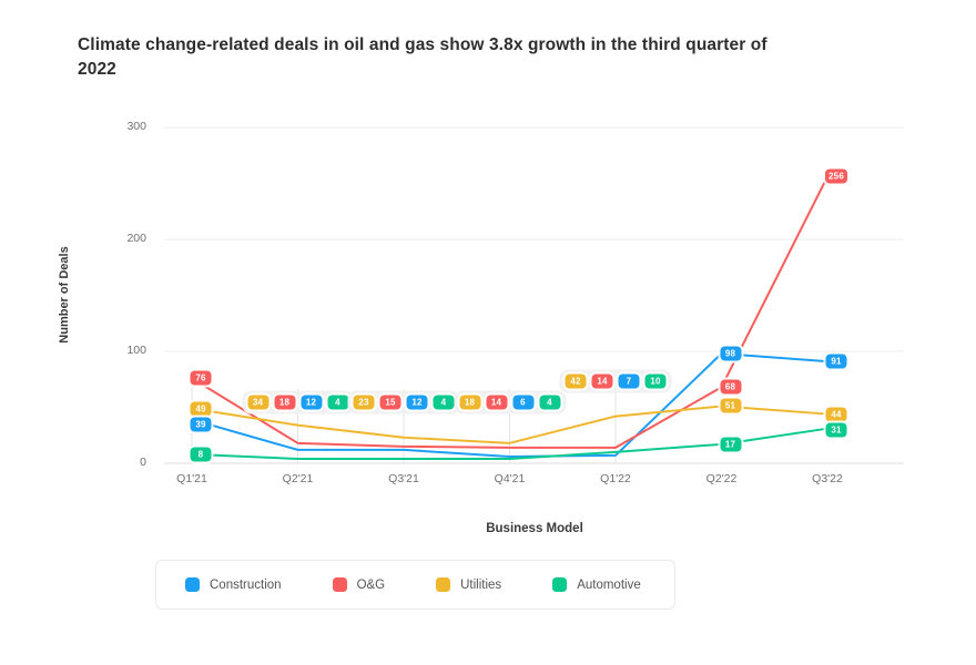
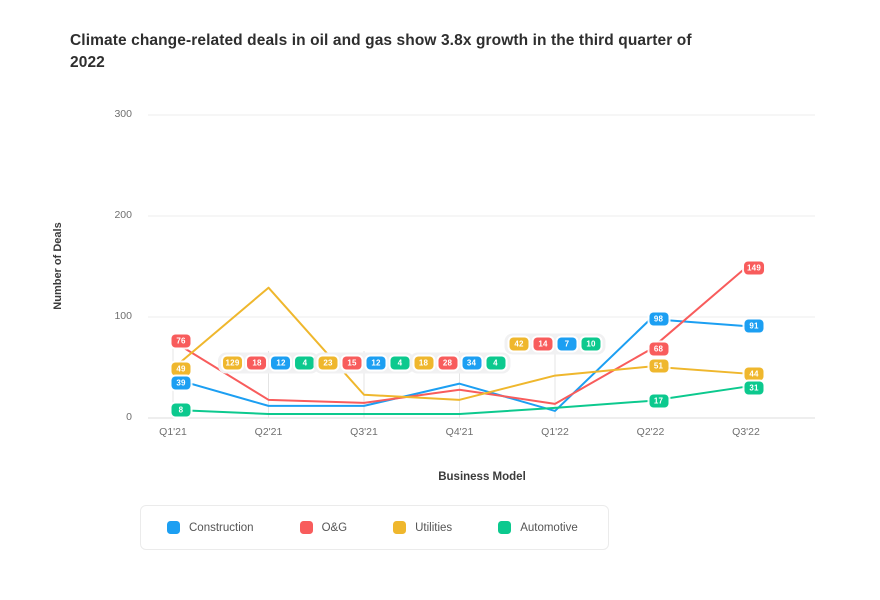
Utilities/Q2'21: 34 -> 129
Construction/Q4'21: 6 -> 34
O&G/Q4'21: 14 -> 28
O&G/Q3'22: 256 -> 149
